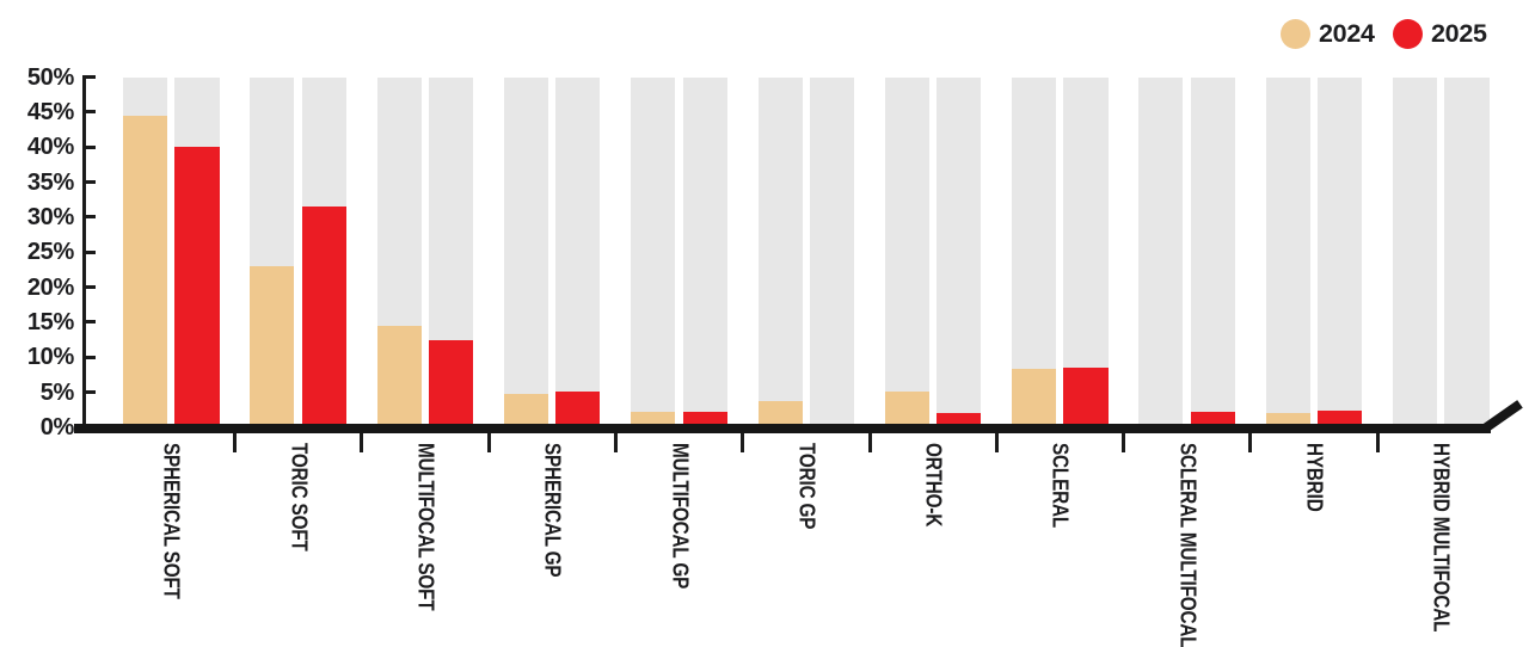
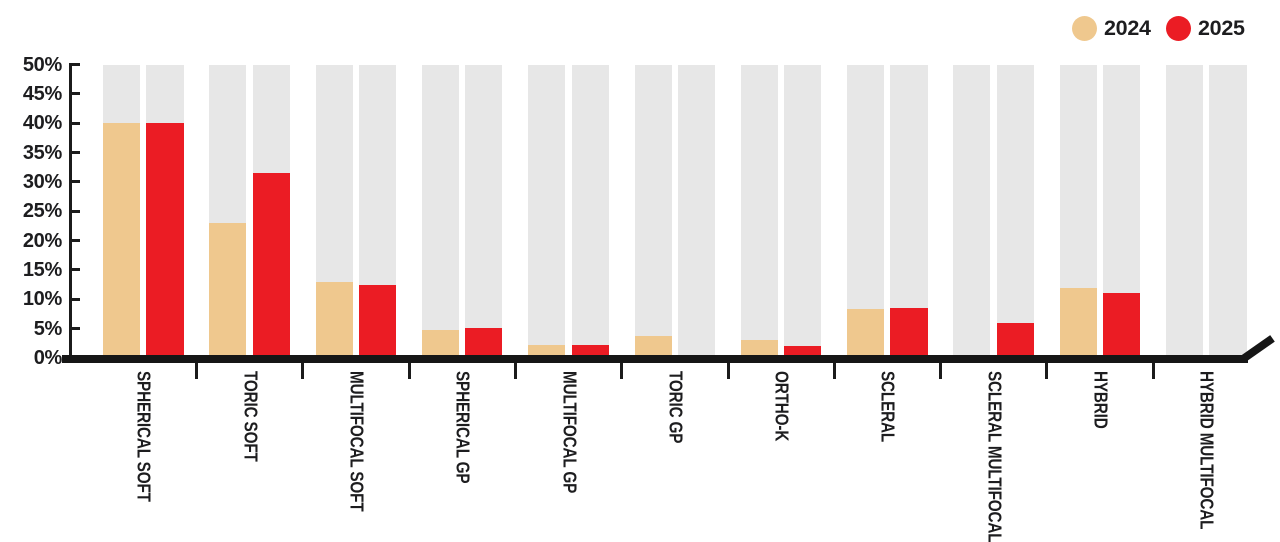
2024/SPHERICAL SOFT: 44% -> 40%
2024/MULTIFOCAL SOFT: 14% -> 13%
2024/ORTHO-K: 5% -> 3%
2025/SCLERAL MULTIFOCAL: 2% -> 6%
2024/HYBRID: 2% -> 12%
2025/HYBRID: 2% -> 11%
